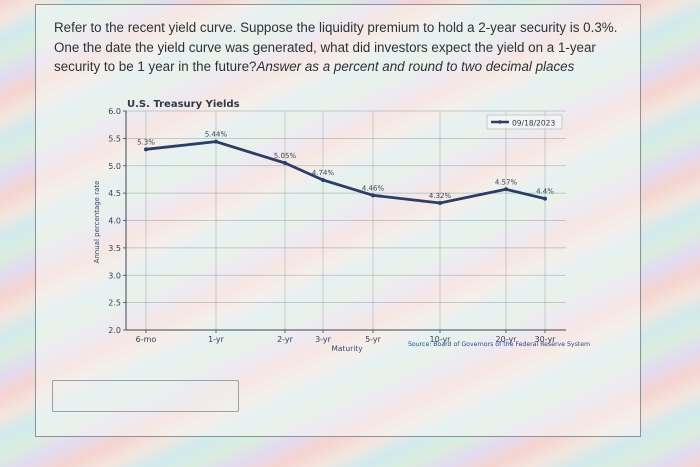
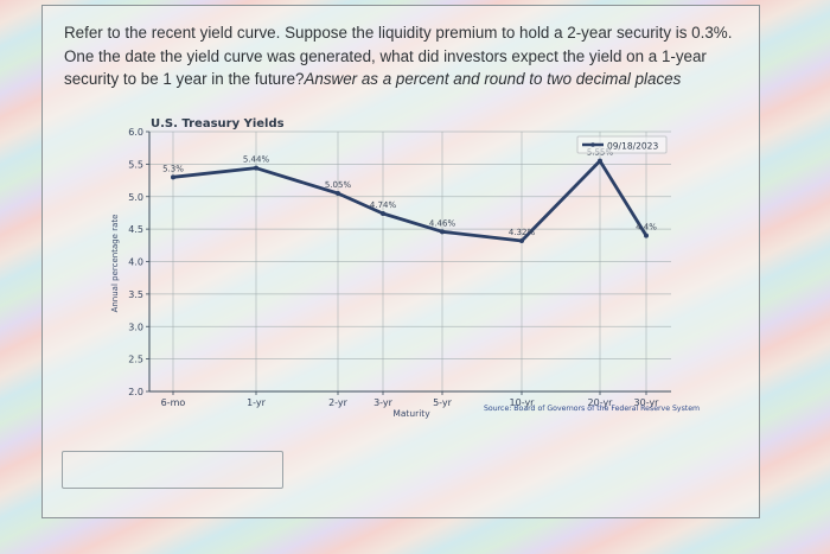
20-yr: 4.57% -> 5.55%
